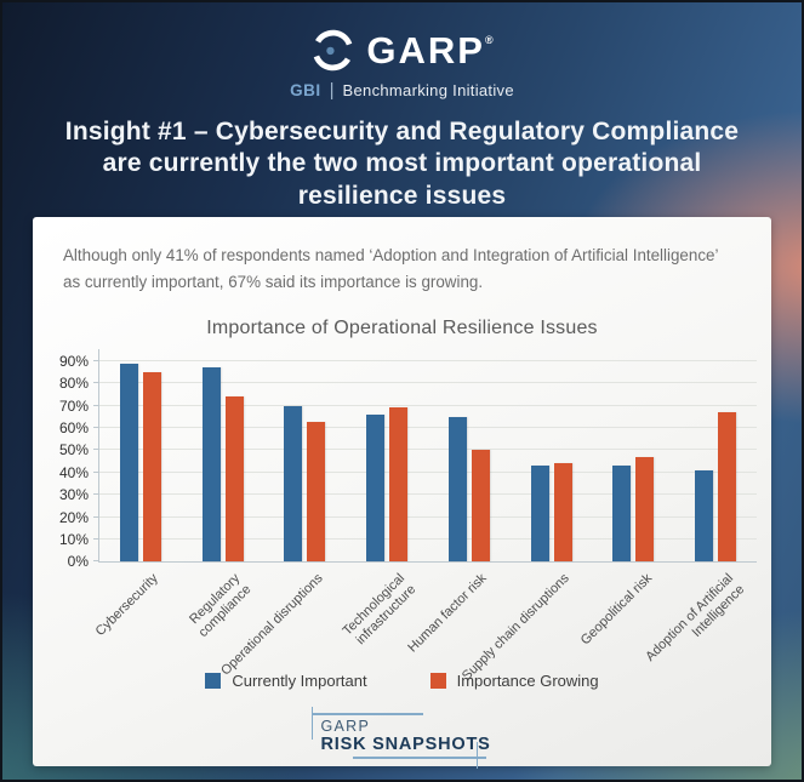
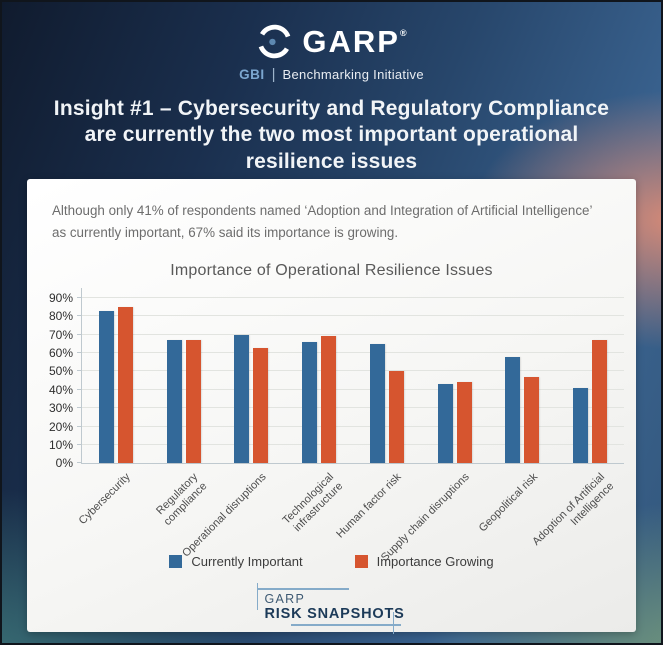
Currently Important/Cybersecurity: 89% -> 83%
Currently Important/Regulatory compliance: 87% -> 67%
Importance Growing/Regulatory compliance: 74% -> 67%
Currently Important/Geopolitical risk: 43% -> 58%
